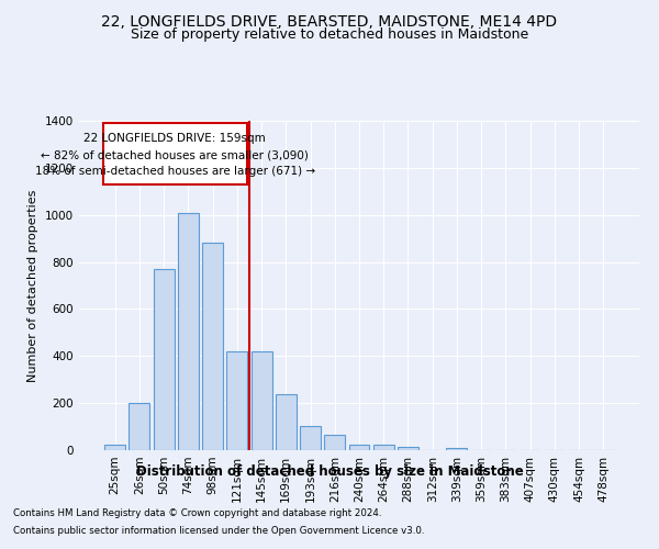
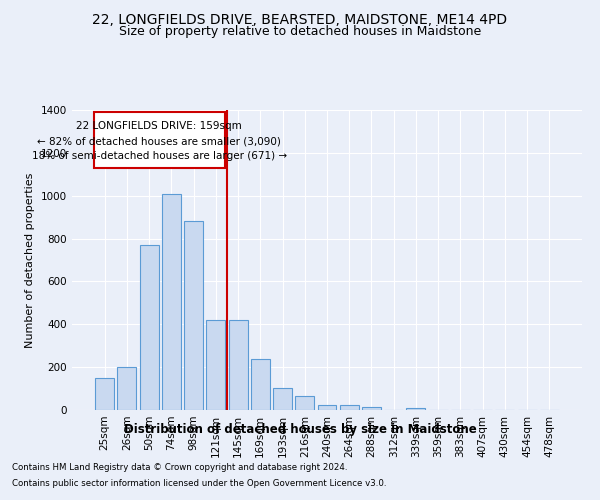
25sqm: 25 -> 150
